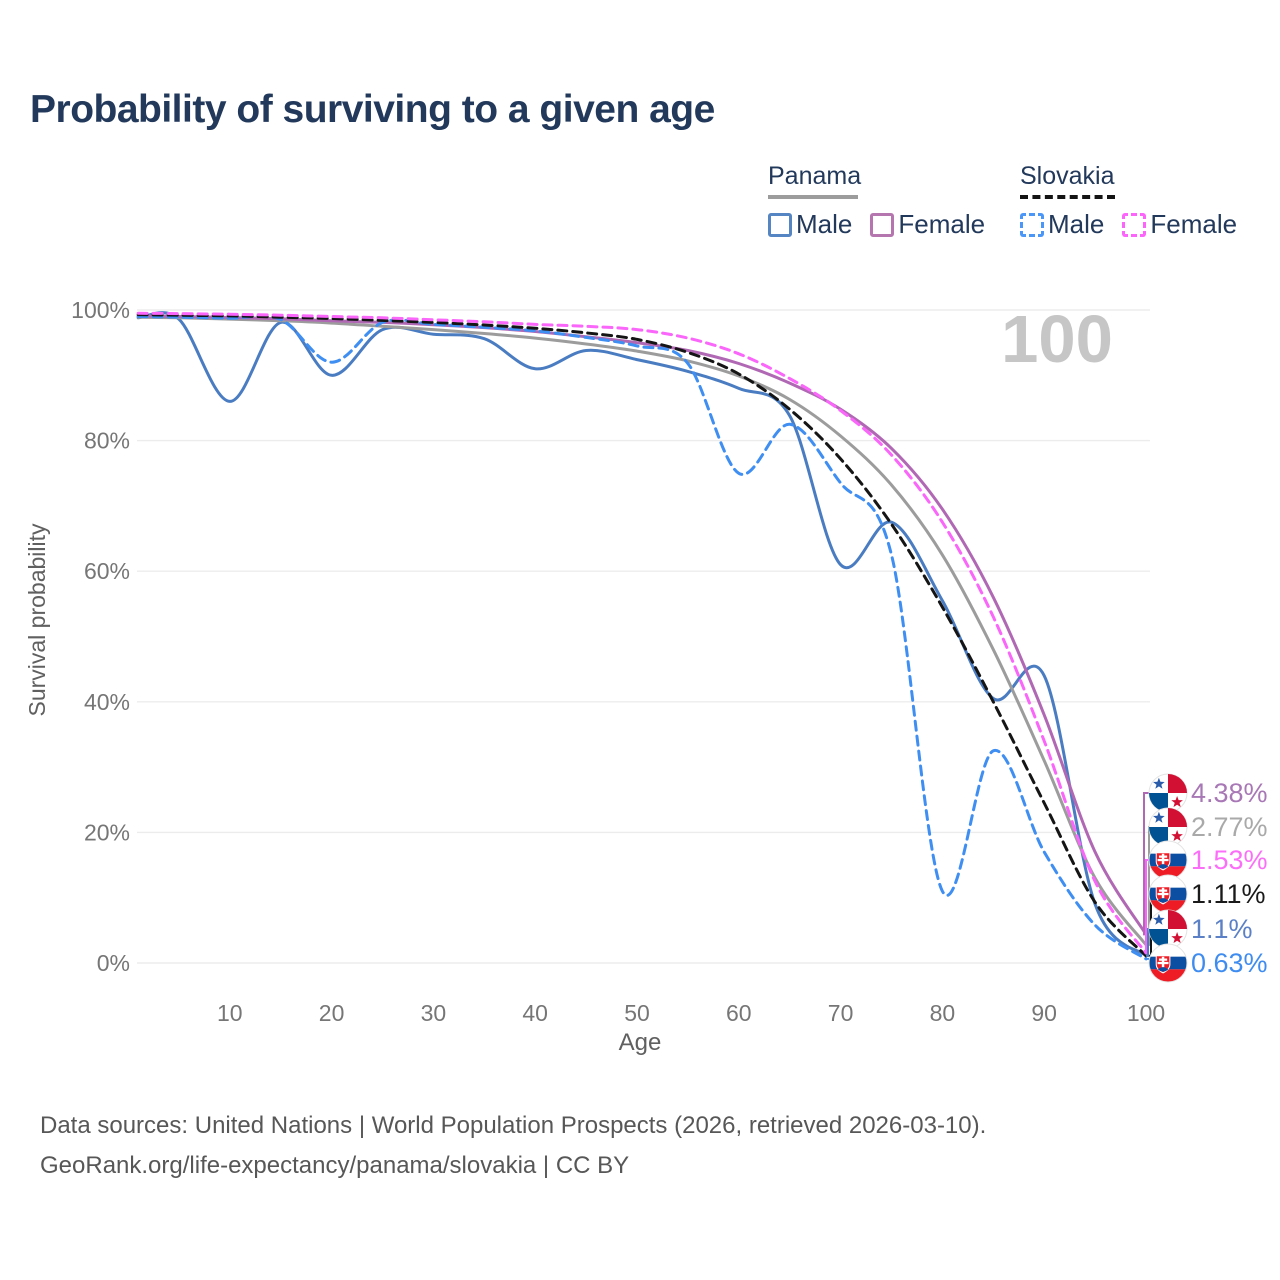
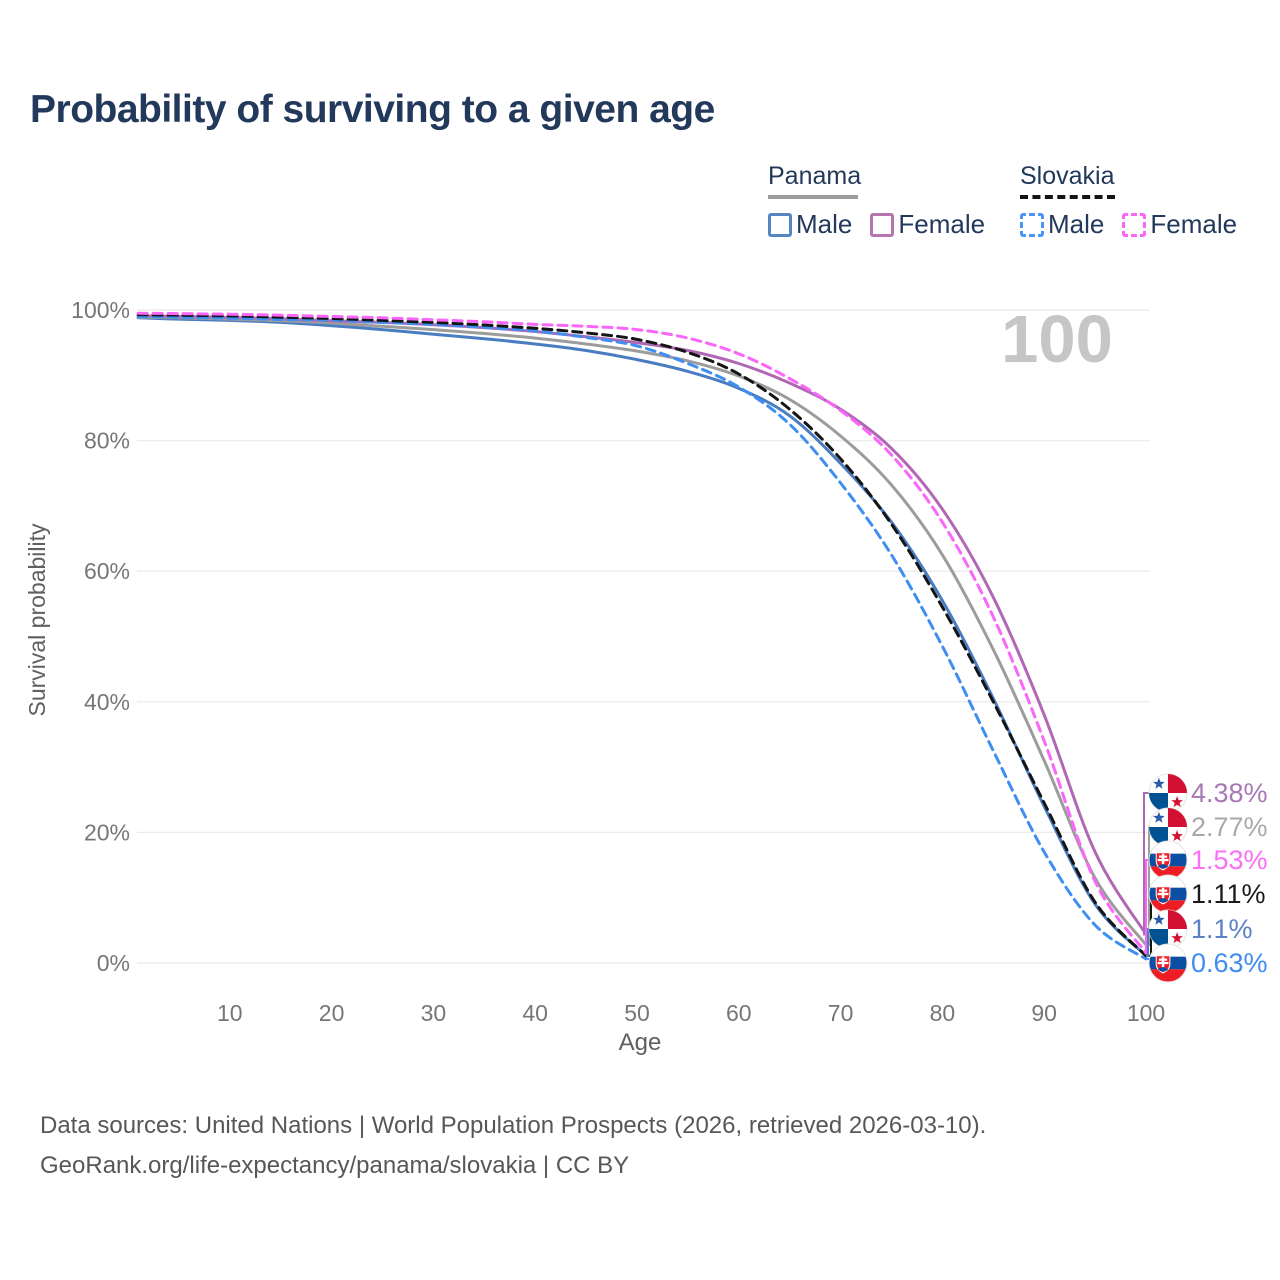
Panama Male/10: 86% -> 98%
Panama Male/20: 90% -> 98%
Slovakia Male/20: 92% -> 98%
Panama Male/40: 91% -> 95%
Slovakia Male/60: 75% -> 88%
Panama Male/70: 61% -> 76%
Slovakia Male/80: 11% -> 48%
Panama Male/90: 44% -> 24%
